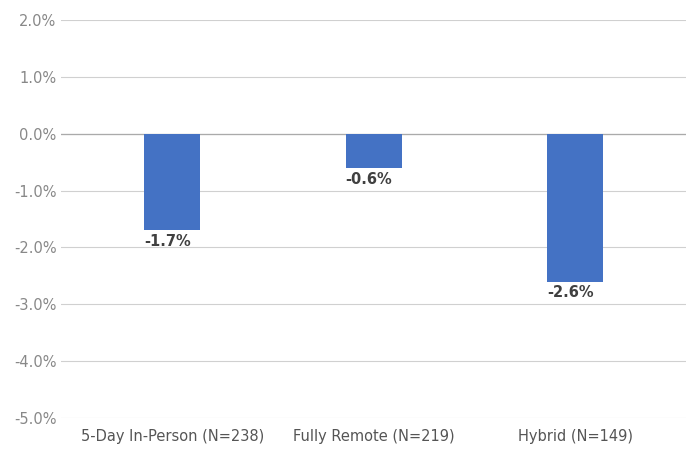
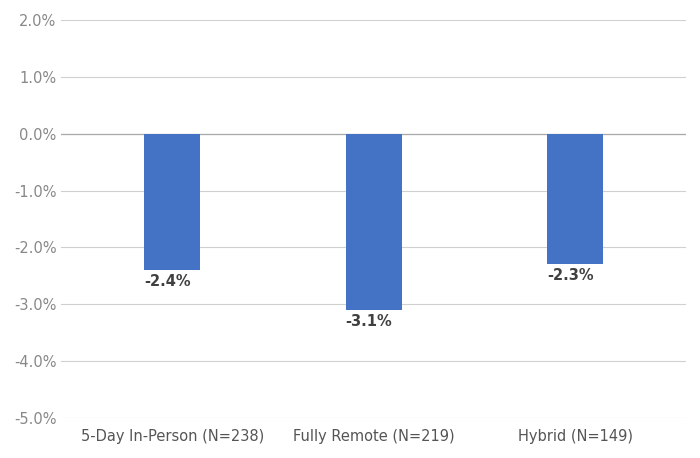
5-Day In-Person (N=238): -1.7% -> -2.4%
Fully Remote (N=219): -0.6% -> -3.1%
Hybrid (N=149): -2.6% -> -2.3%
